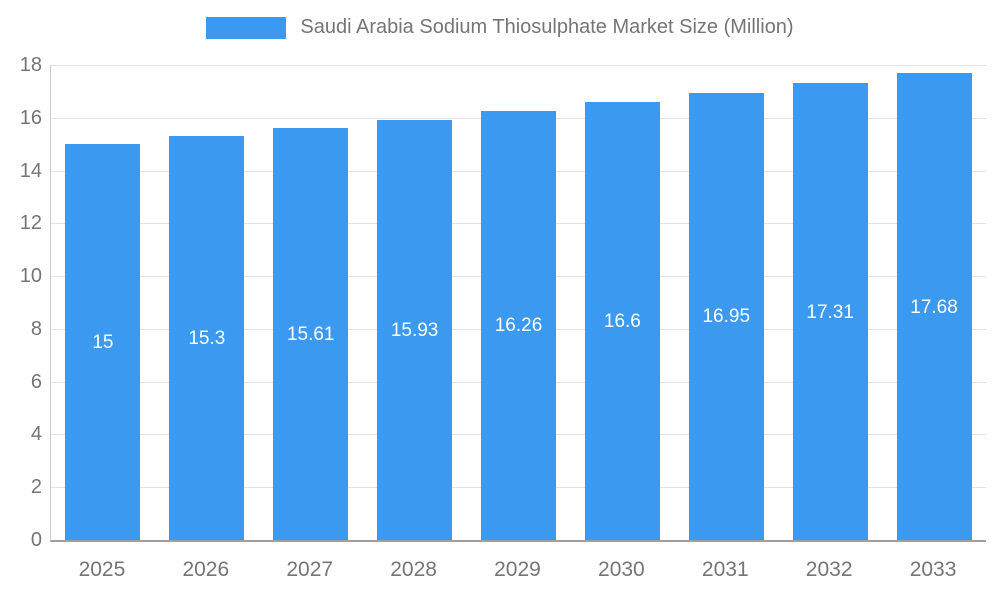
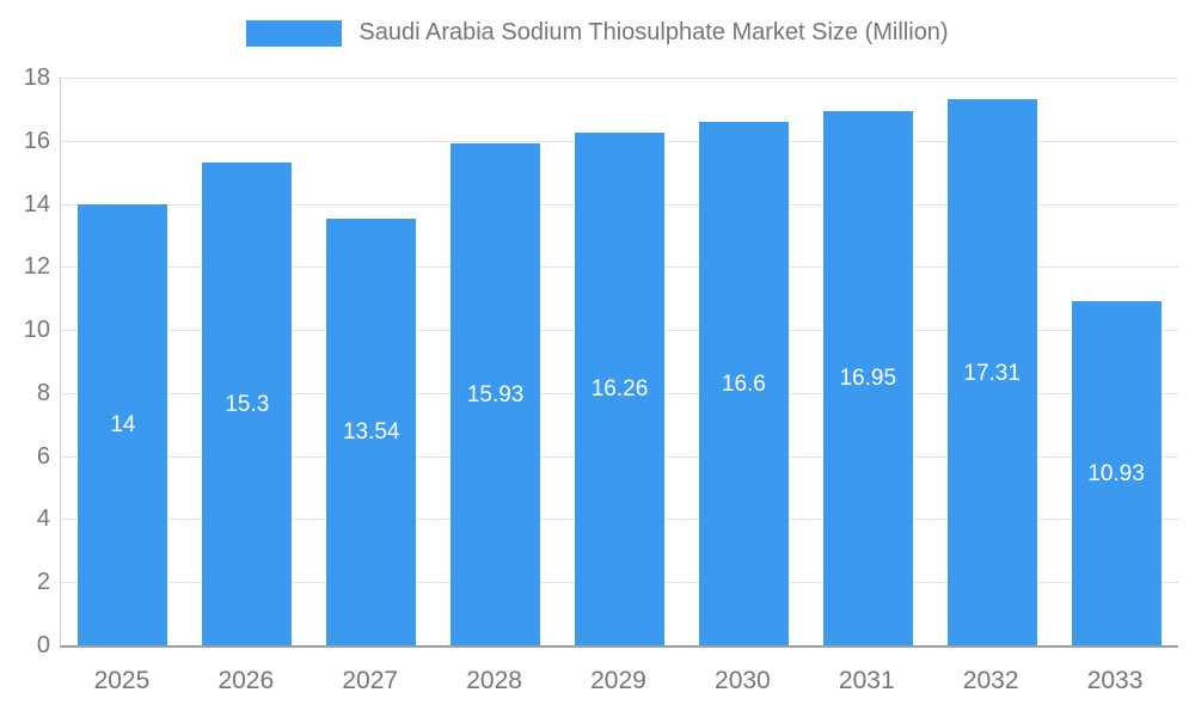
2025: 15 -> 14
2027: 15.61 -> 13.54
2033: 17.68 -> 10.93
